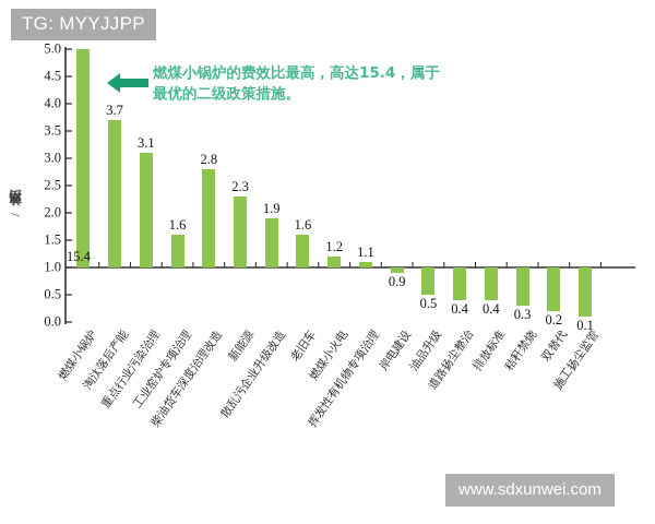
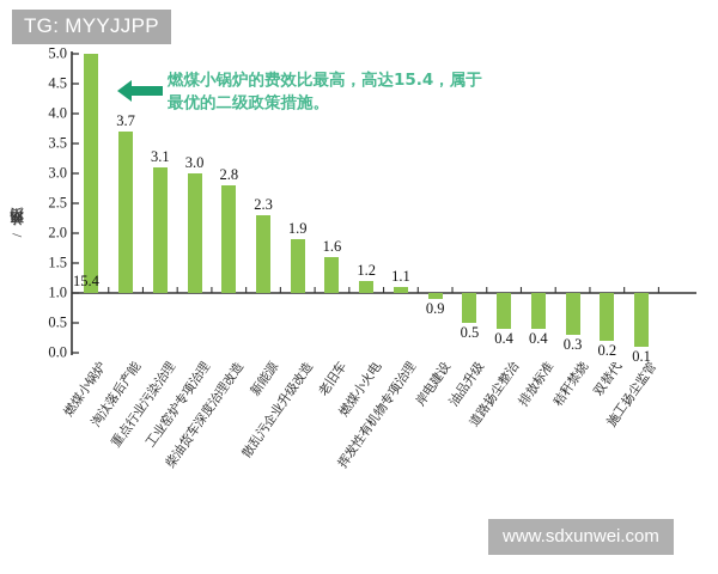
工业窑炉专项治理: 1.6 -> 3.0
